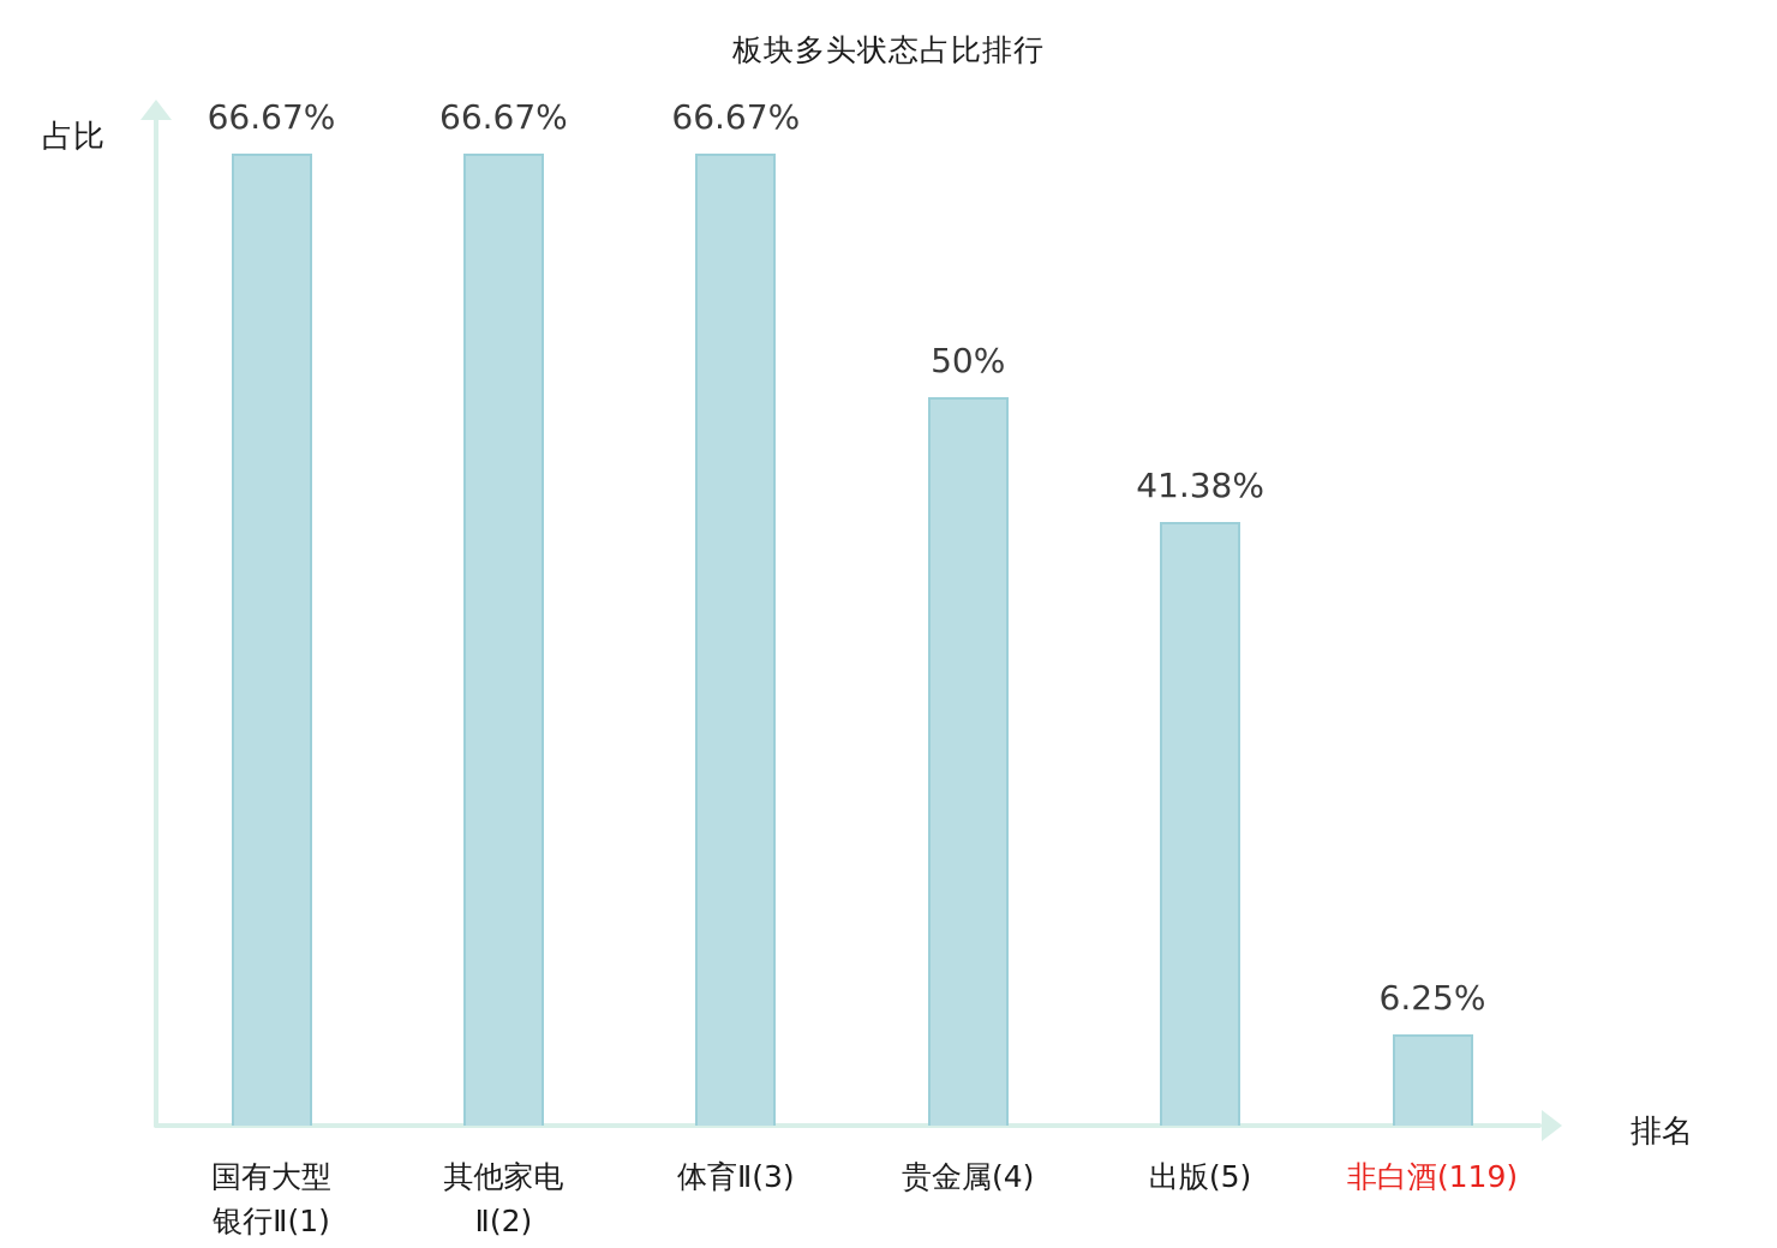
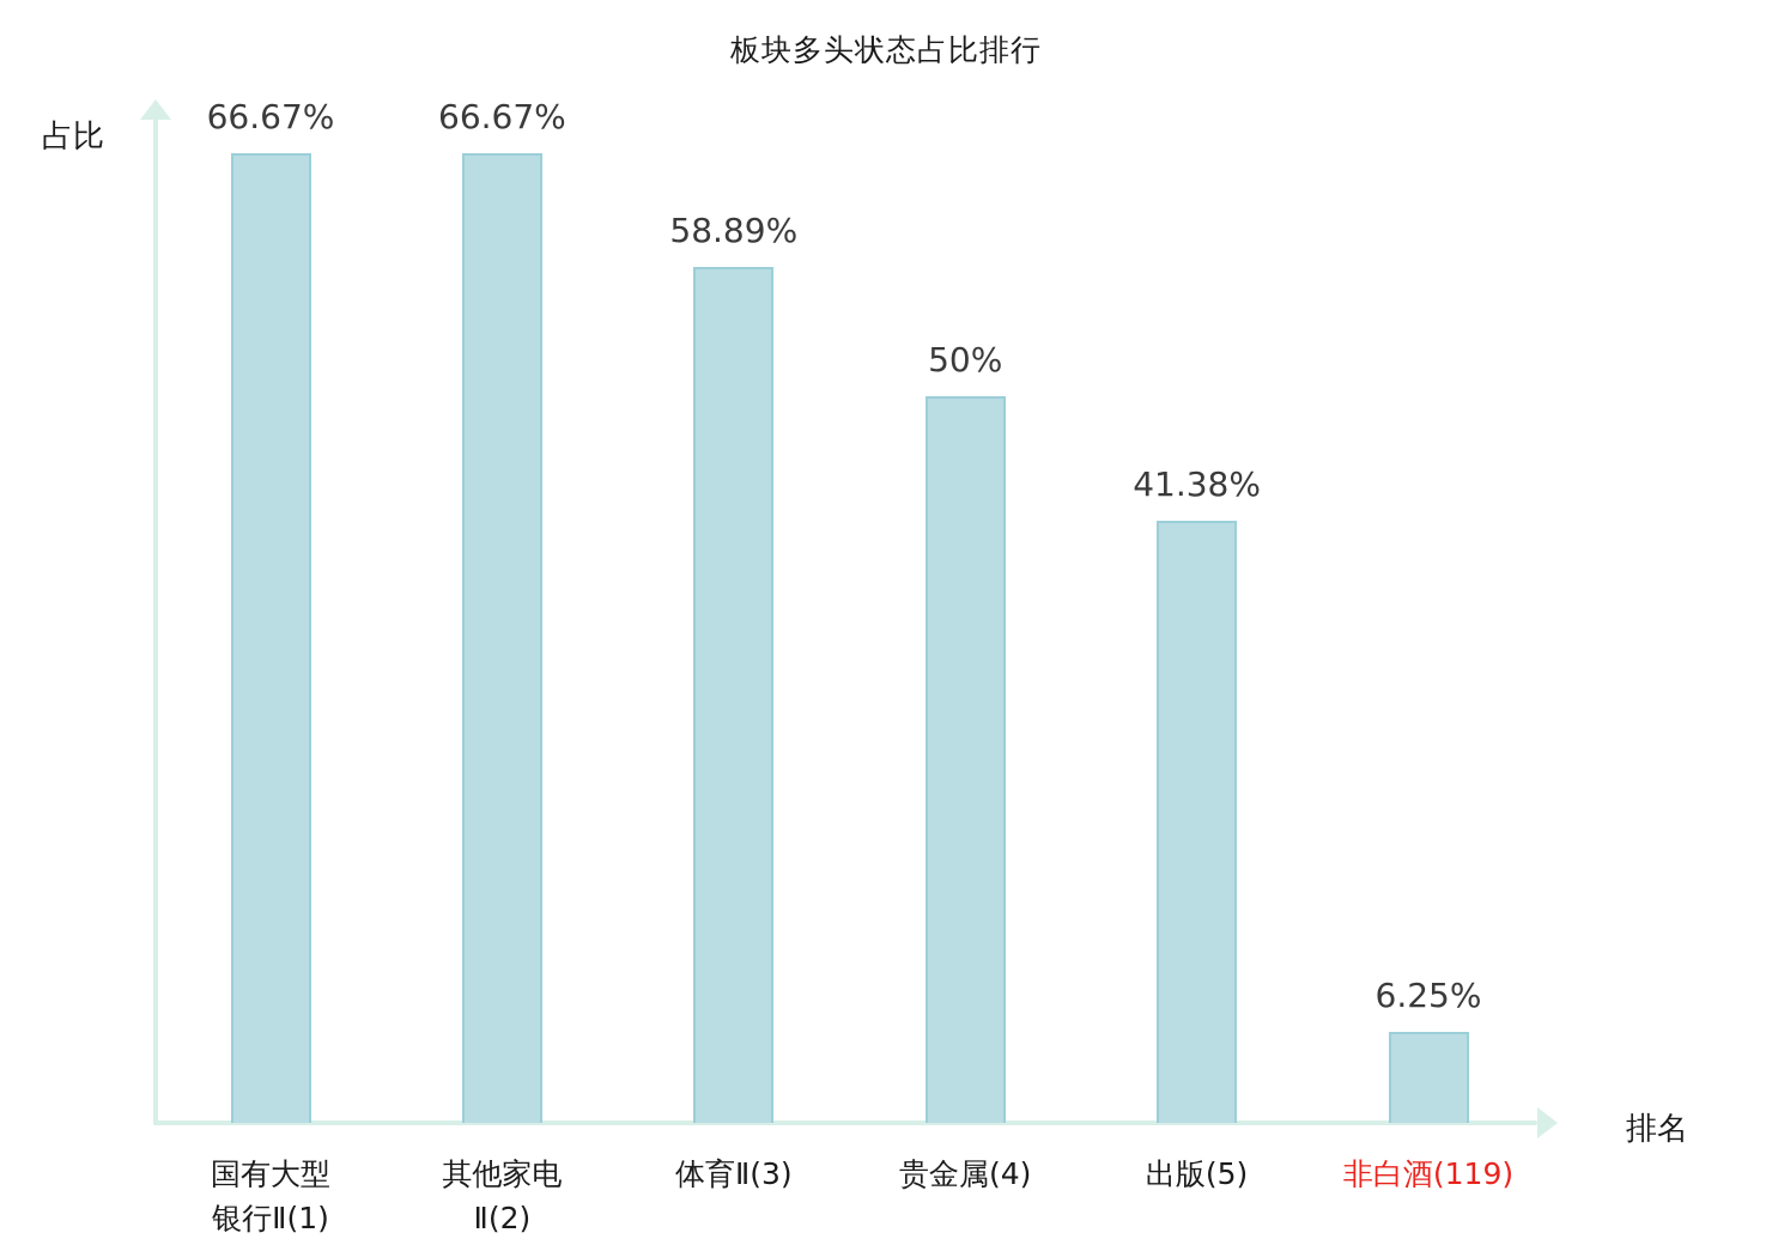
体育Ⅱ(3): 66.67% -> 58.89%
